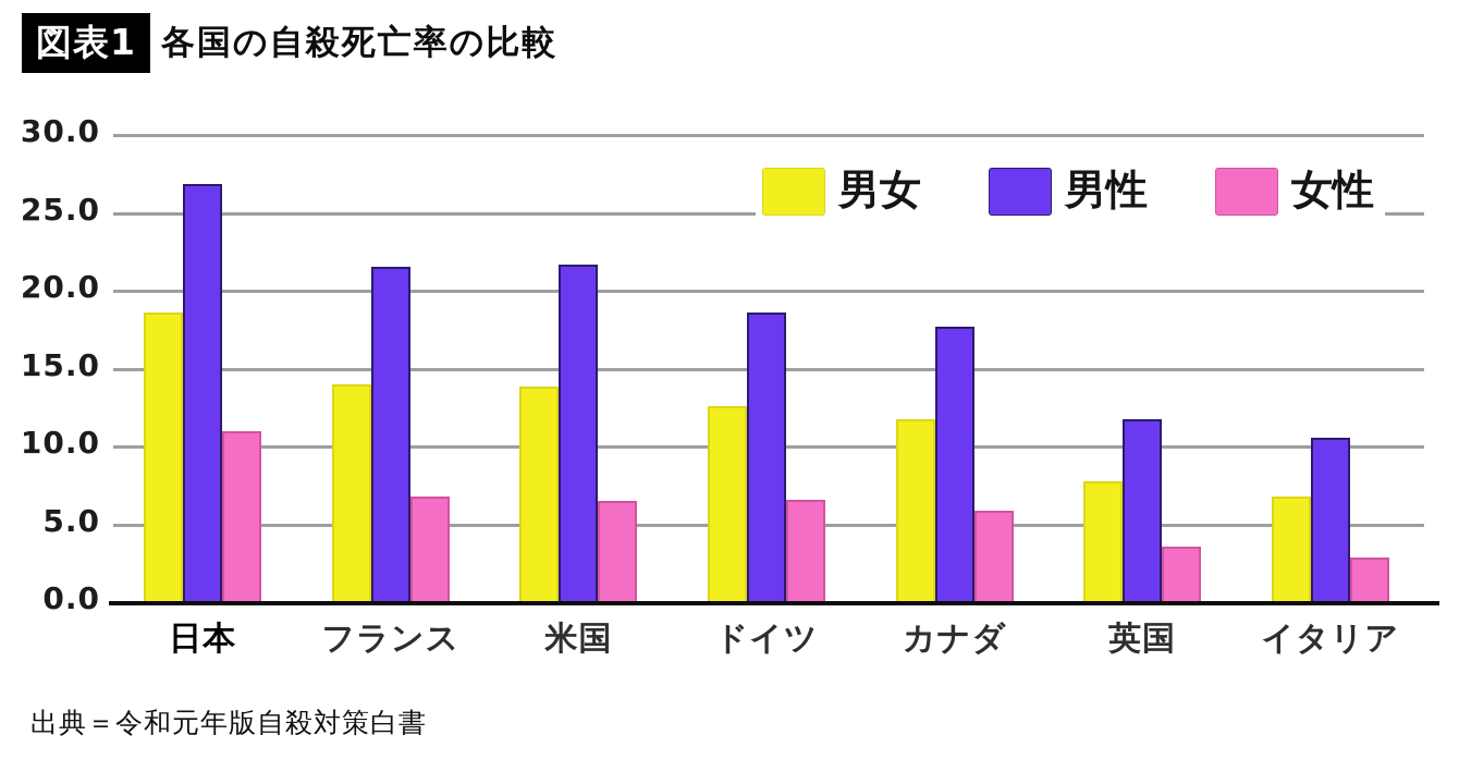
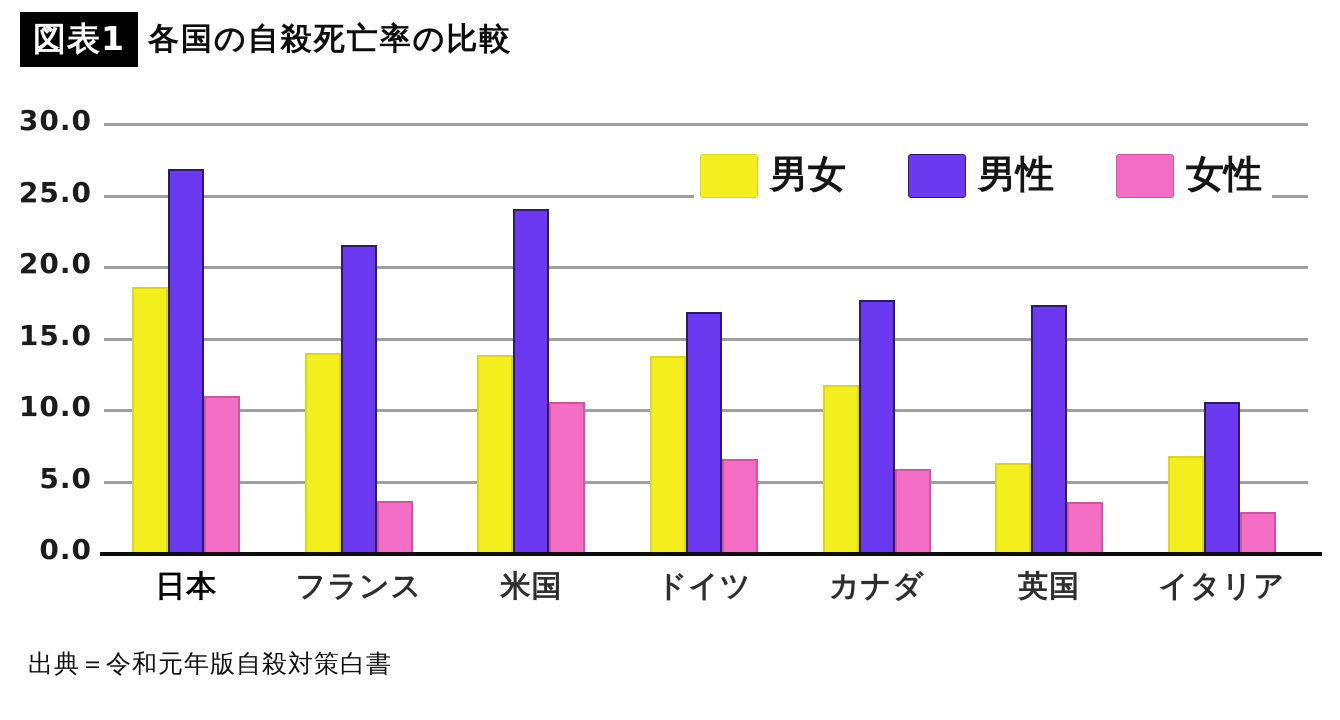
女性/フランス: 6.7 -> 3.6
男性/米国: 21.6 -> 24.0
女性/米国: 6.4 -> 10.5
男女/ドイツ: 12.5 -> 13.7
男性/ドイツ: 18.5 -> 16.8
男女/英国: 7.7 -> 6.2
男性/英国: 11.7 -> 17.3
